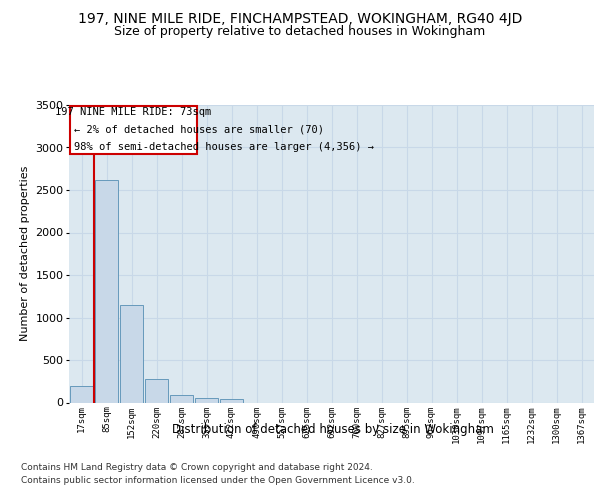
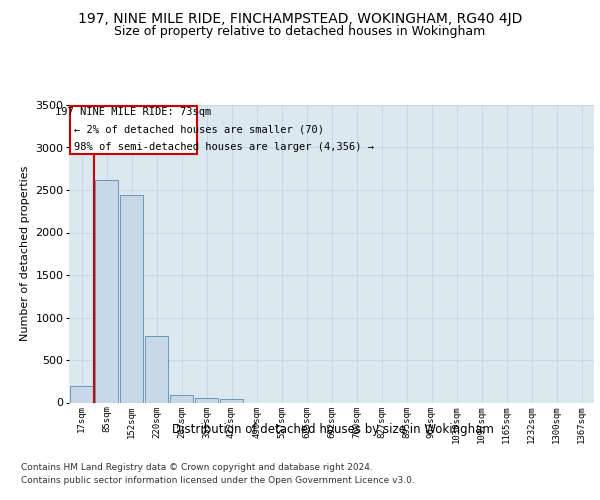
152sqm: 1150 -> 2440
220sqm: 280 -> 780
